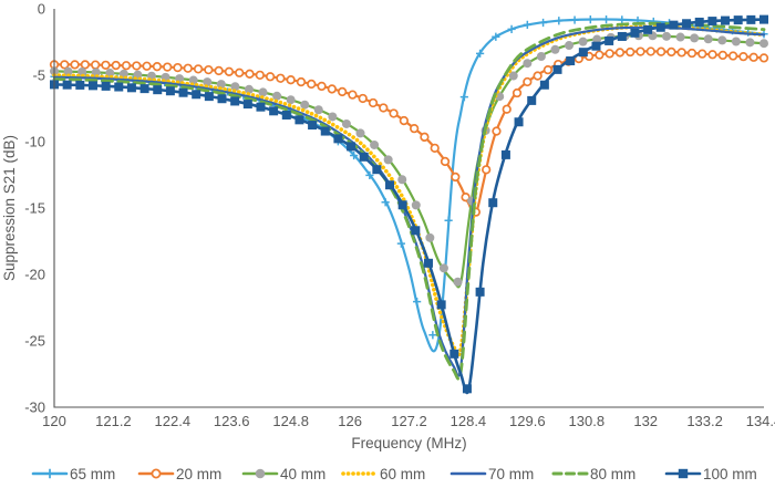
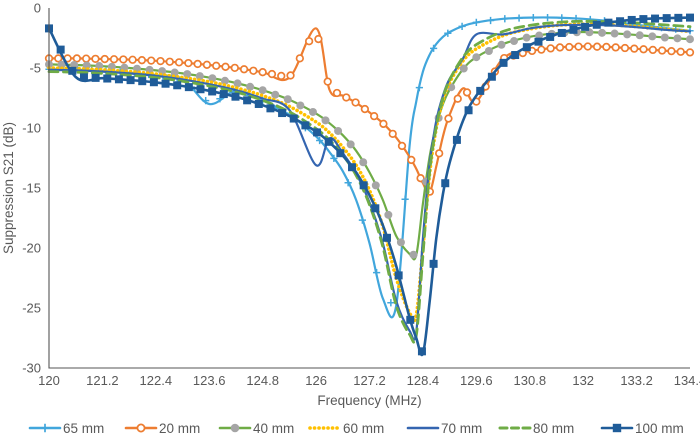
100 mm/120: -5.7 -> -1.7
65 mm/123.6: -6.3 -> -8.0
20 mm/126: -6.4 -> -1.7
70 mm/126: -9.9 -> -13.1
20 mm/129.6: -5.5 -> -7.8
70 mm/129.6: -3.2 -> -2.2
